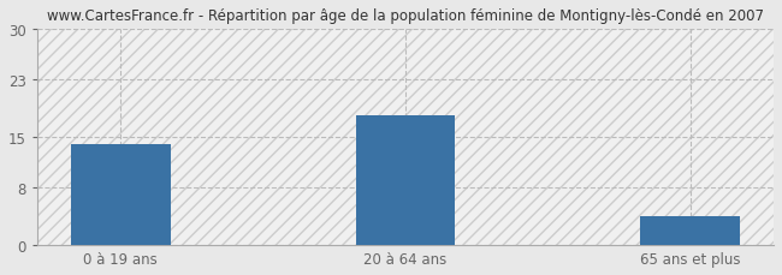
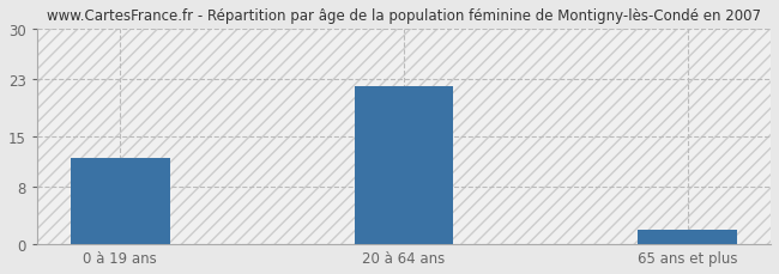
0 à 19 ans: 14 -> 12
20 à 64 ans: 18 -> 22
65 ans et plus: 4 -> 2
